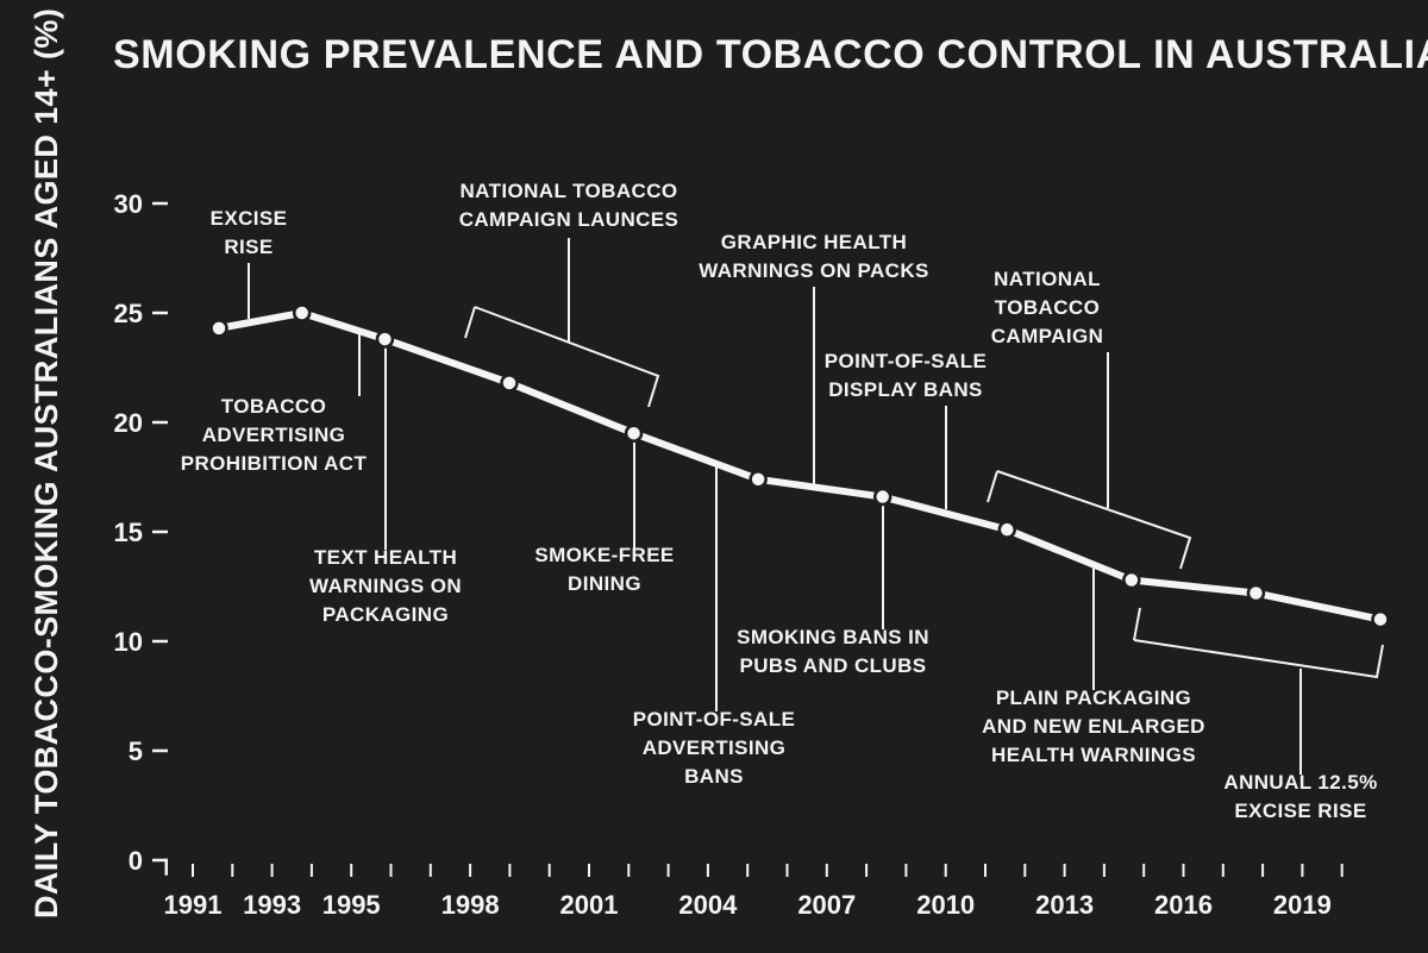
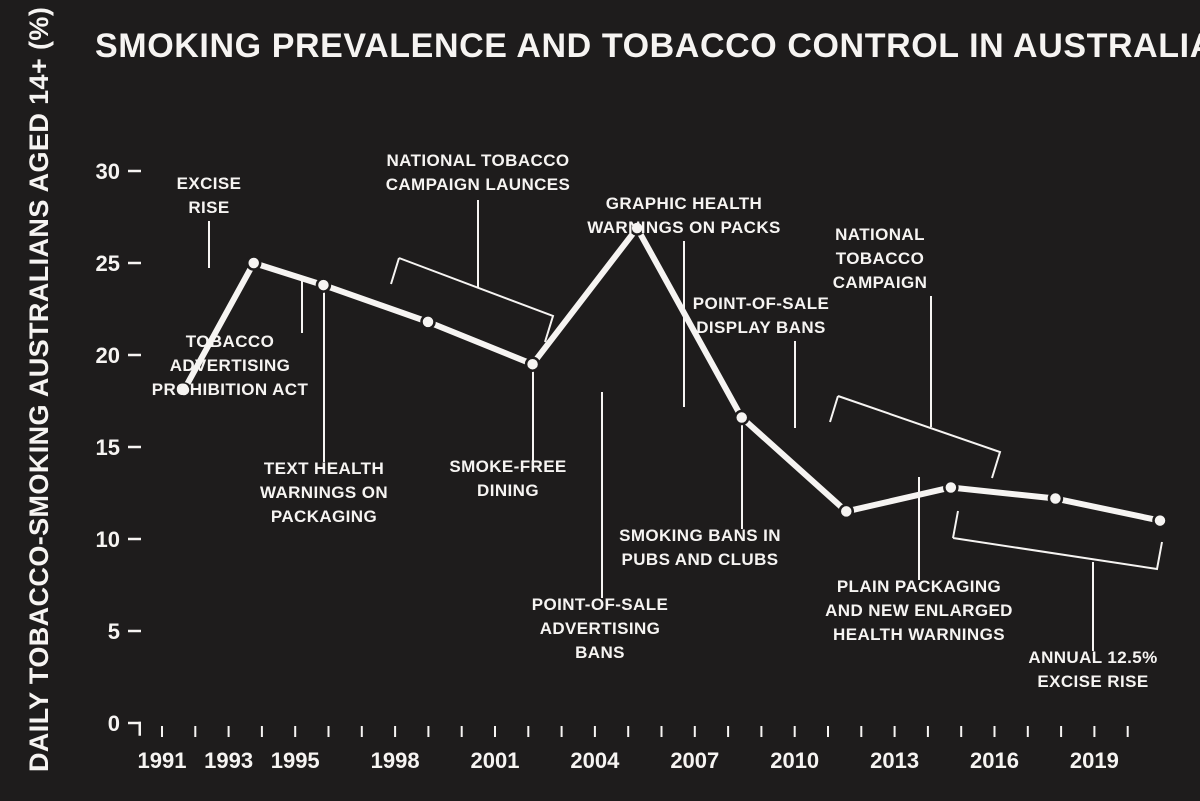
1991: 24.3 -> 18.1
2004: 17.4 -> 26.9
2010: 15.1 -> 11.5
